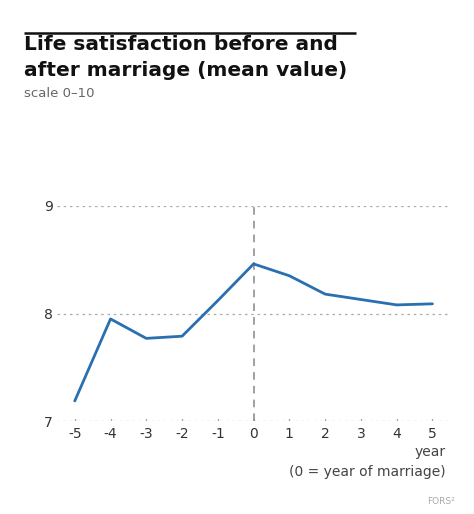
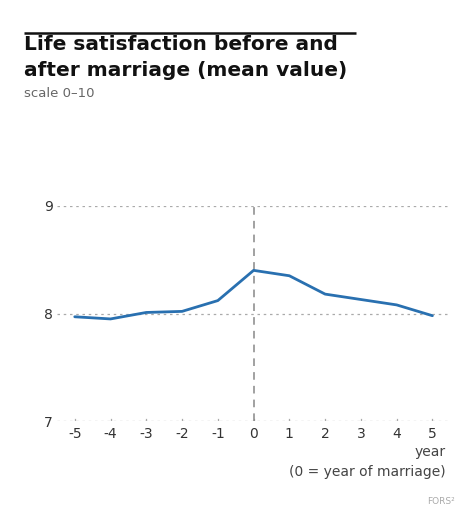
-5: 7.19 -> 7.97
-3: 7.77 -> 8.01
-2: 7.79 -> 8.02
0: 8.46 -> 8.40
5: 8.09 -> 7.98
